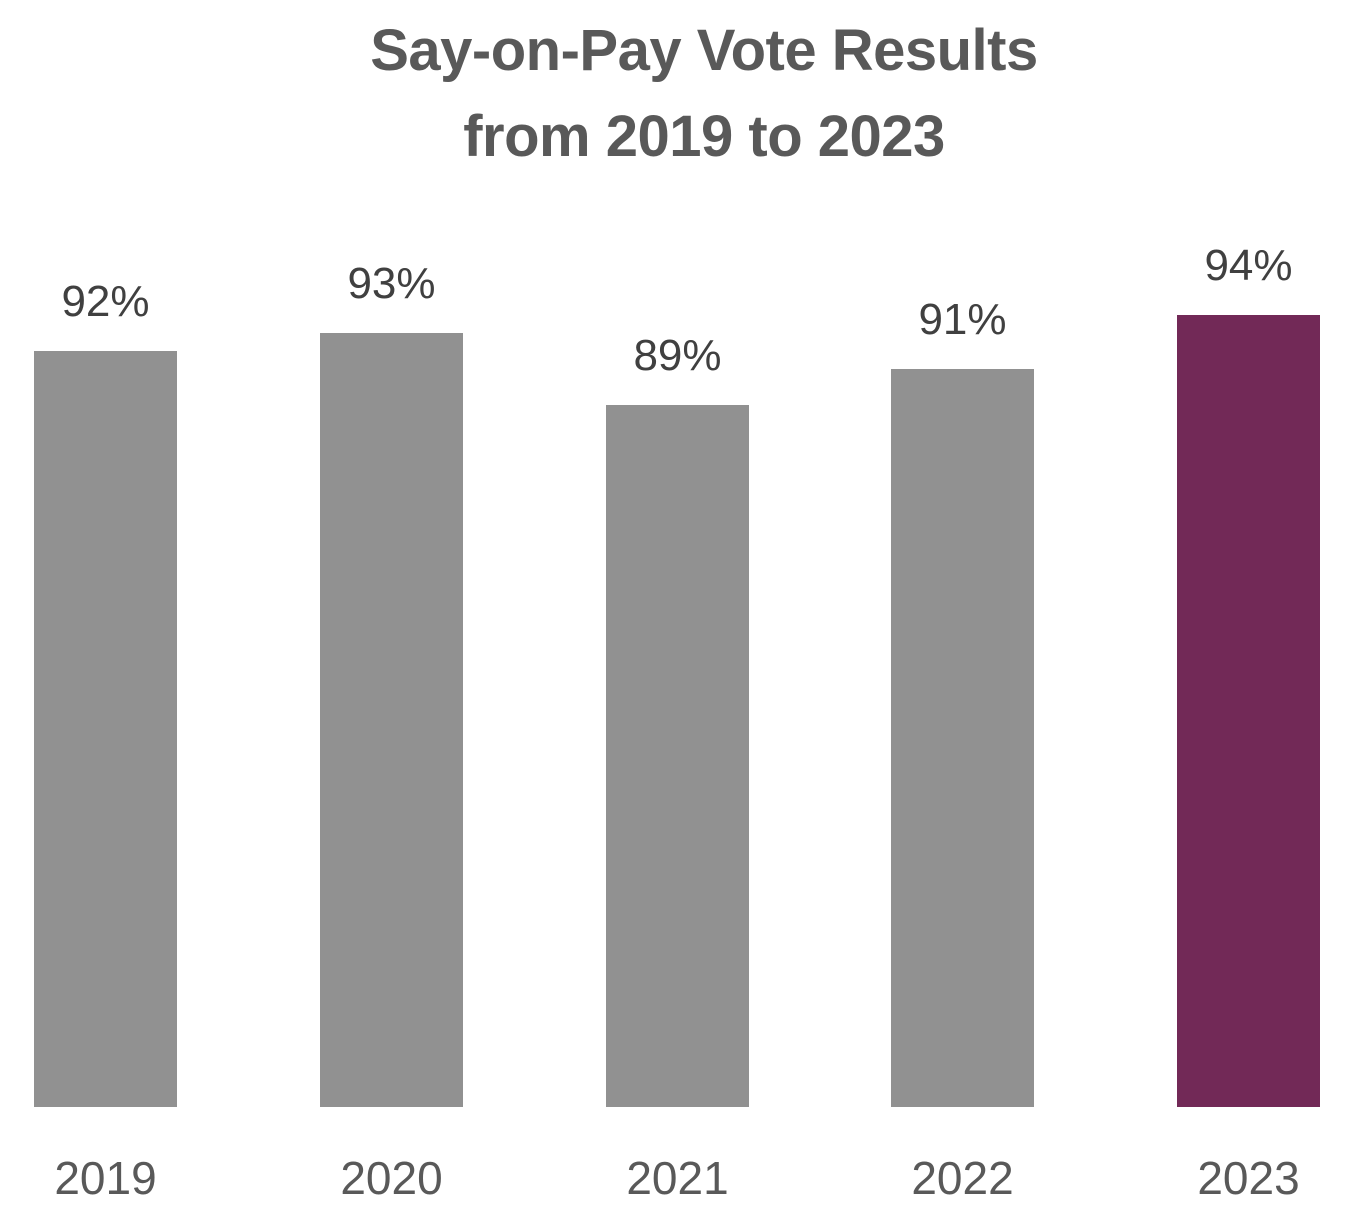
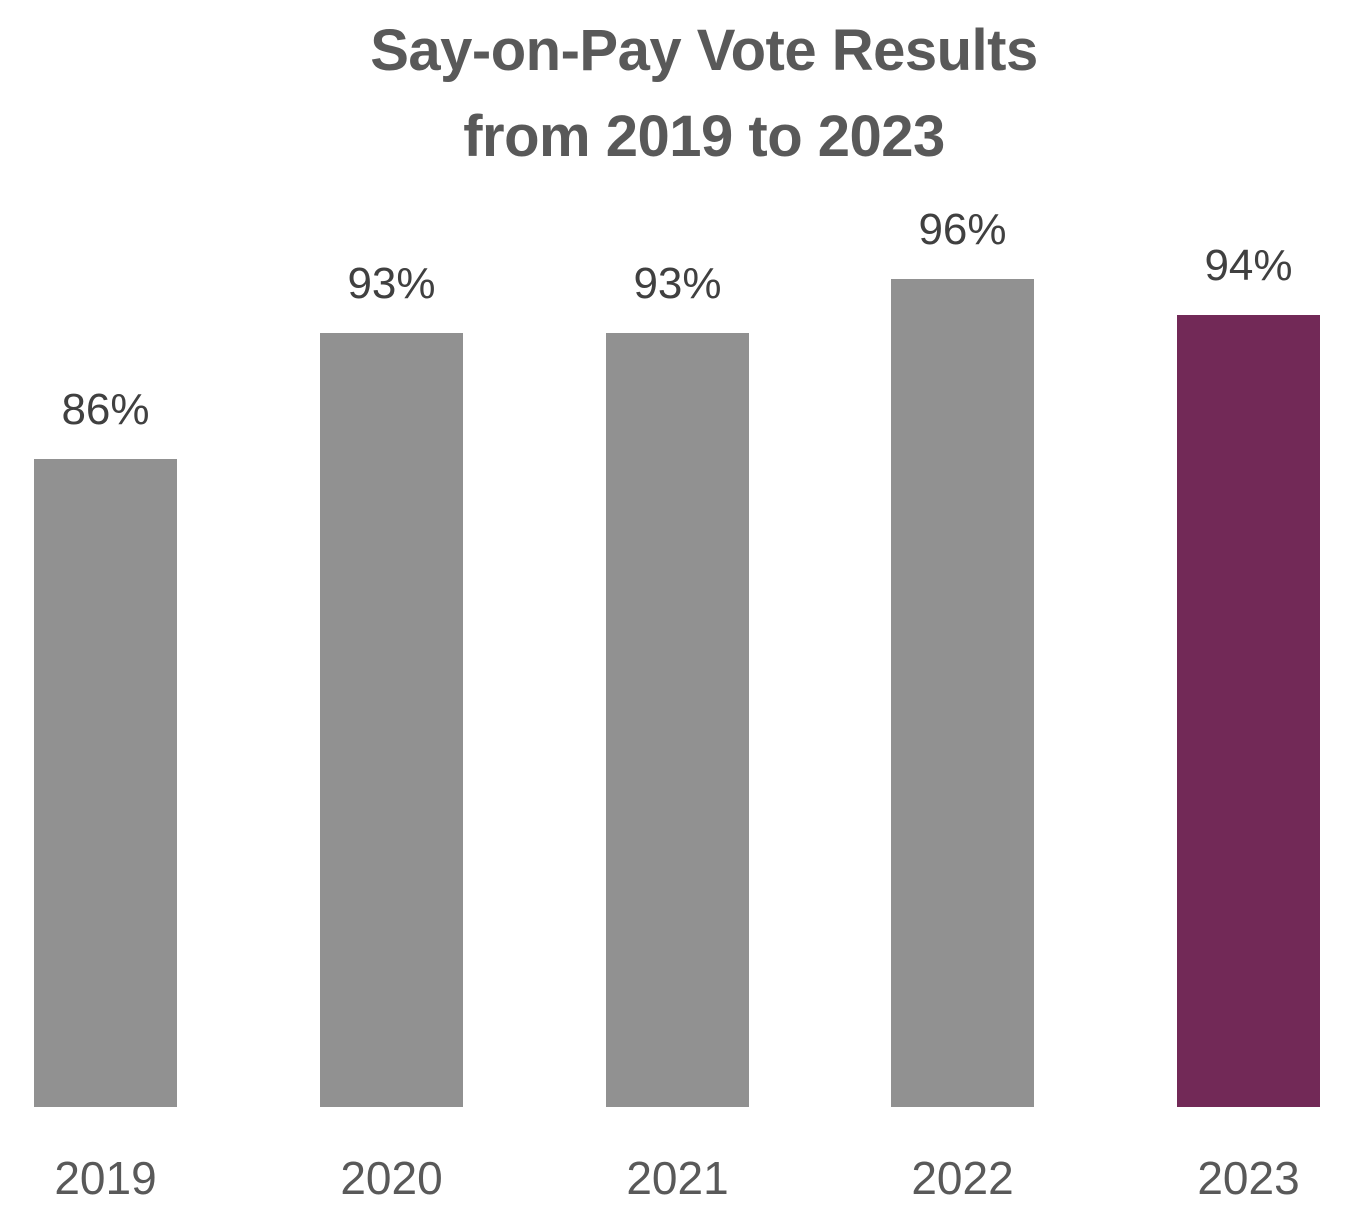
2019: 92% -> 86%
2021: 89% -> 93%
2022: 91% -> 96%
